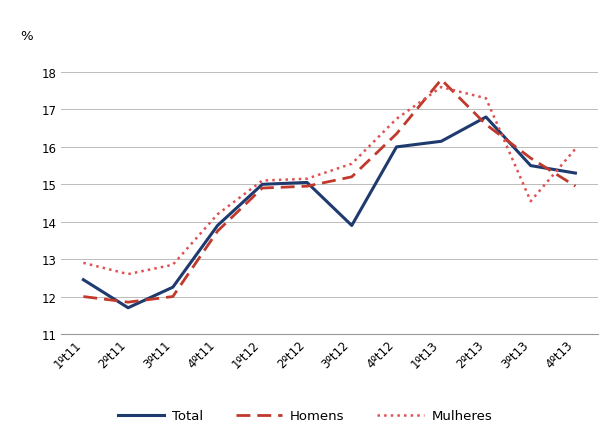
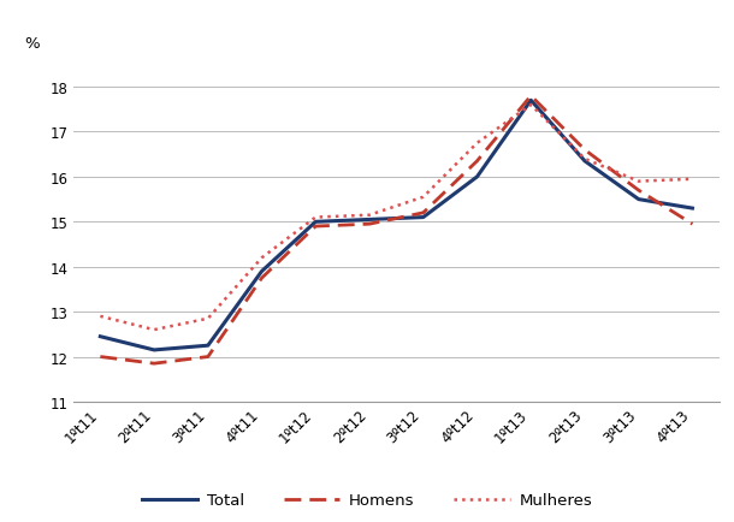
Total/2ºt11: 11.70 -> 12.15
Total/3ºt12: 13.90 -> 15.10
Total/1ºt13: 16.15 -> 17.70
Total/2ºt13: 16.80 -> 16.35
Mulheres/2ºt13: 17.30 -> 16.40
Mulheres/3ºt13: 14.55 -> 15.90
